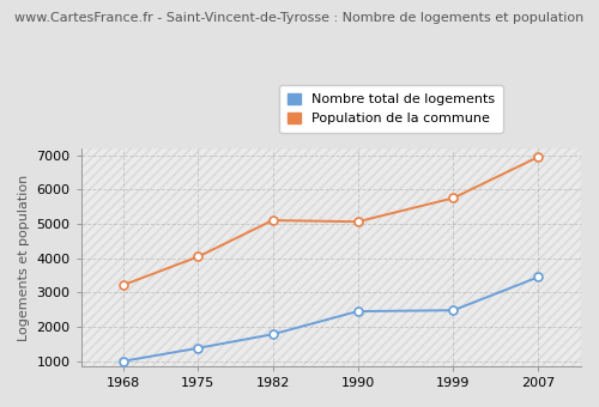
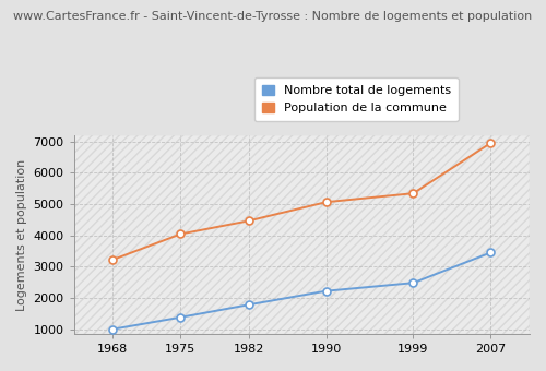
Population de la commune/1982: 5100 -> 4460
Nombre total de logements/1990: 2450 -> 2220
Population de la commune/1999: 5750 -> 5340
